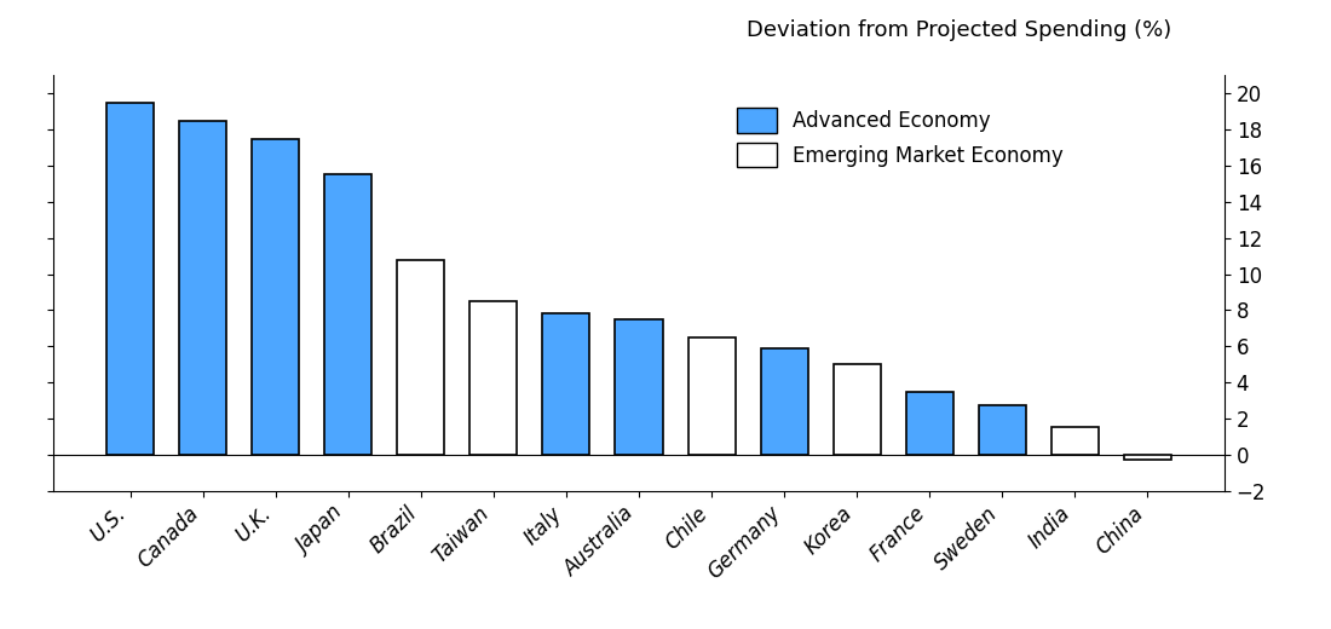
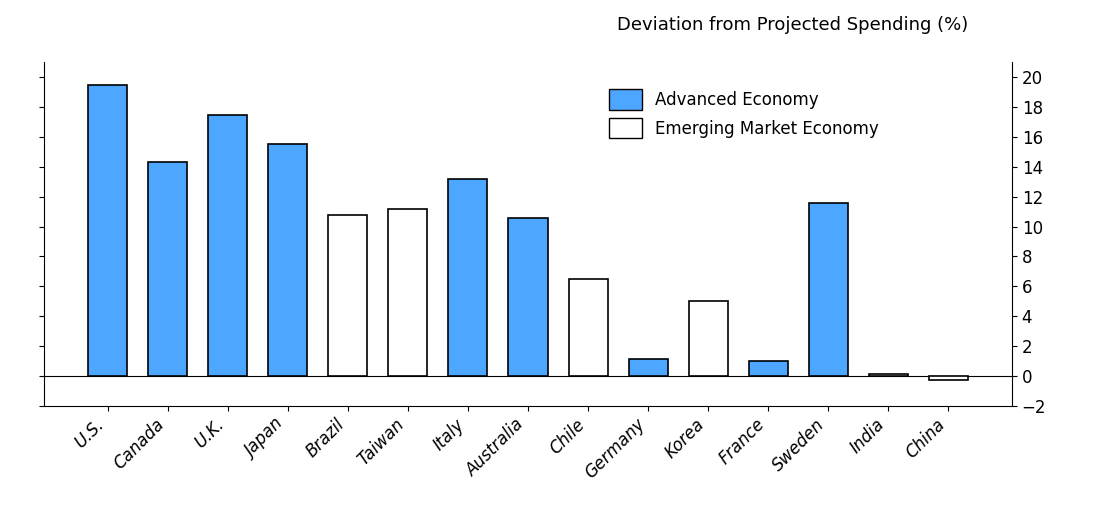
Canada: 18.5 -> 14.3
Taiwan: 8.5 -> 11.2
Italy: 7.8 -> 13.2
Australia: 7.5 -> 10.6
Germany: 5.9 -> 1.1
France: 3.5 -> 1.0
Sweden: 2.7 -> 11.6
India: 1.5 -> 0.1
